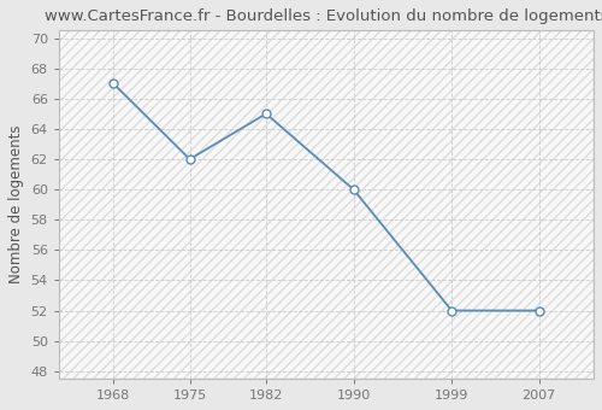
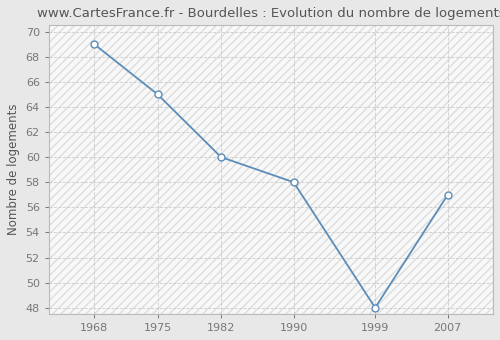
1968: 67 -> 69
1975: 62 -> 65
1982: 65 -> 60
1990: 60 -> 58
1999: 52 -> 48
2007: 52 -> 57
